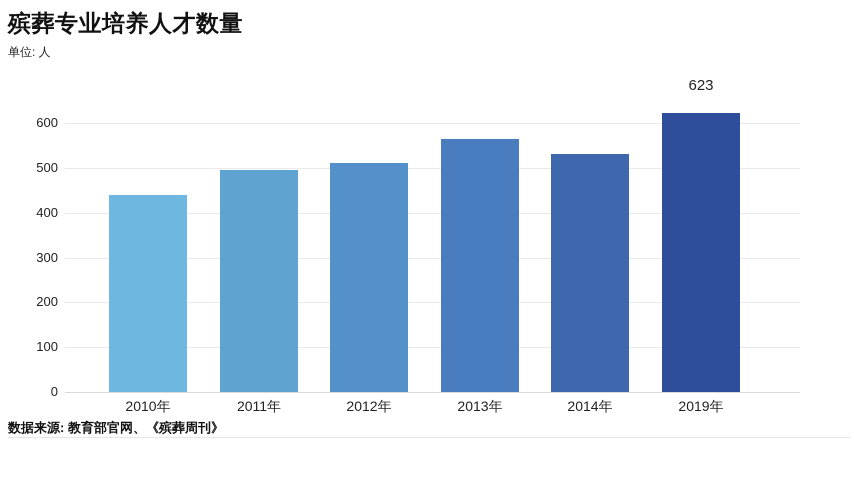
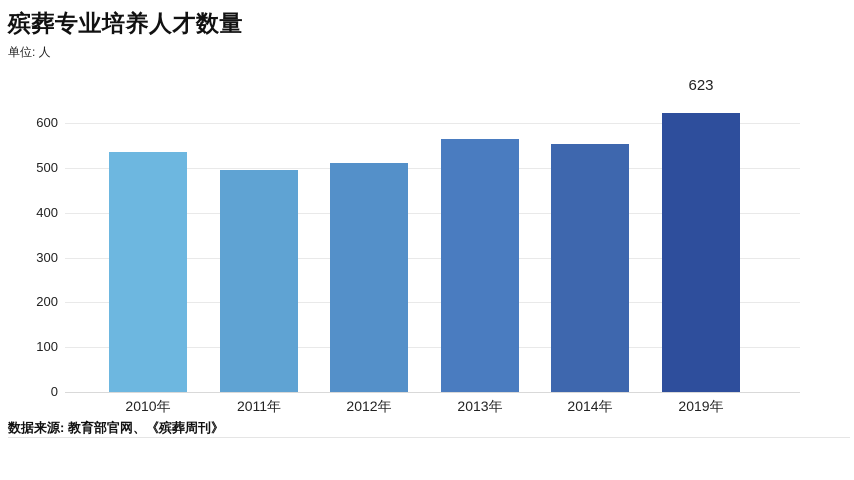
2010年: 440 -> 540
2014年: 530 -> 550
